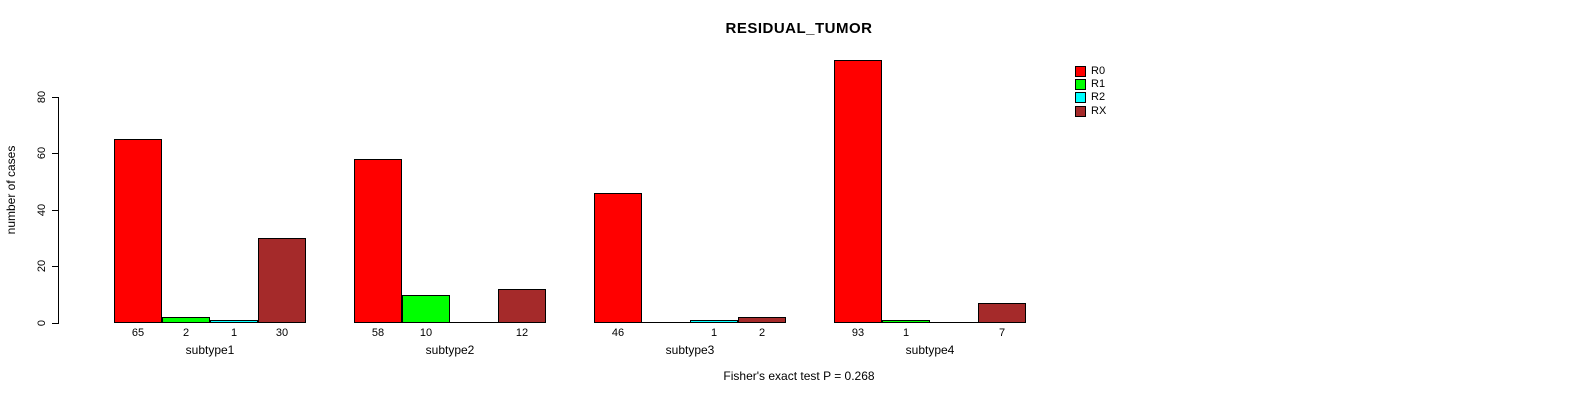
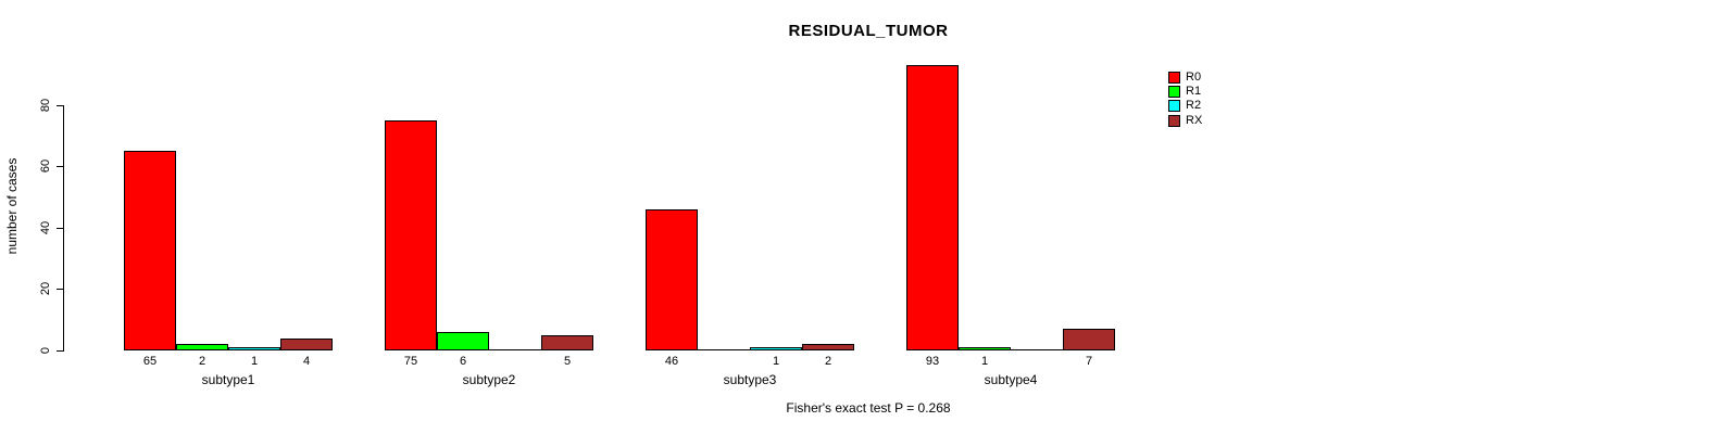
RX/subtype1: 30 -> 4
R0/subtype2: 58 -> 75
R1/subtype2: 10 -> 6
RX/subtype2: 12 -> 5
